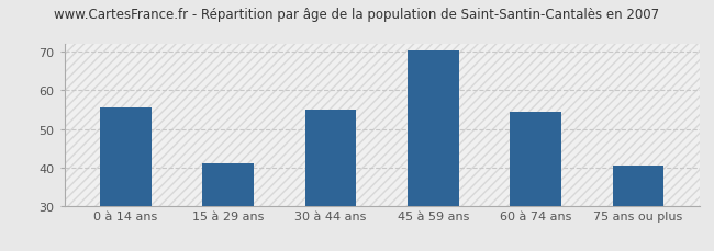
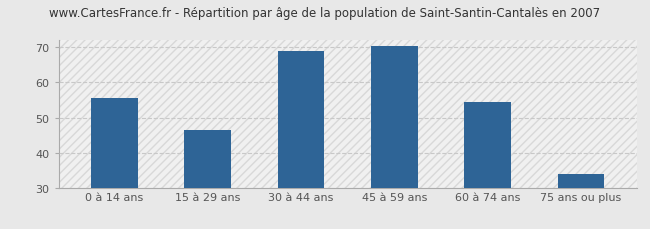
15 à 29 ans: 41.0 -> 46.5
30 à 44 ans: 55.0 -> 69.0
75 ans ou plus: 40.5 -> 34.0
